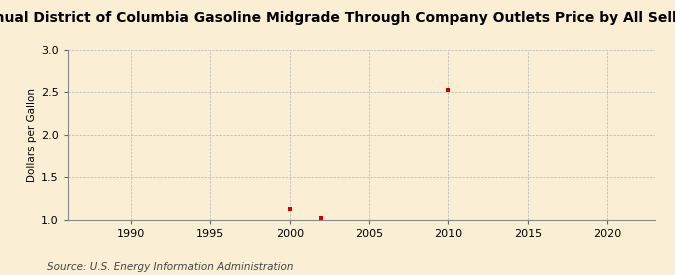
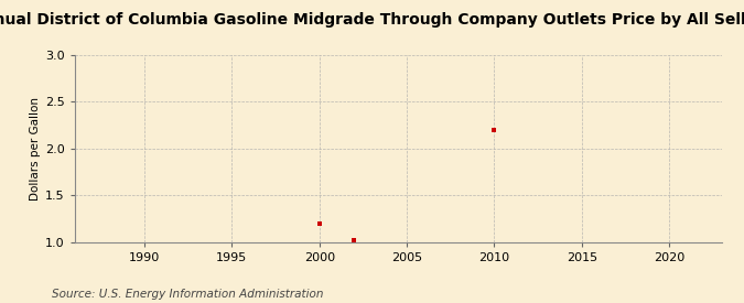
2000: 1.13 -> 1.20
2010: 2.52 -> 2.20
